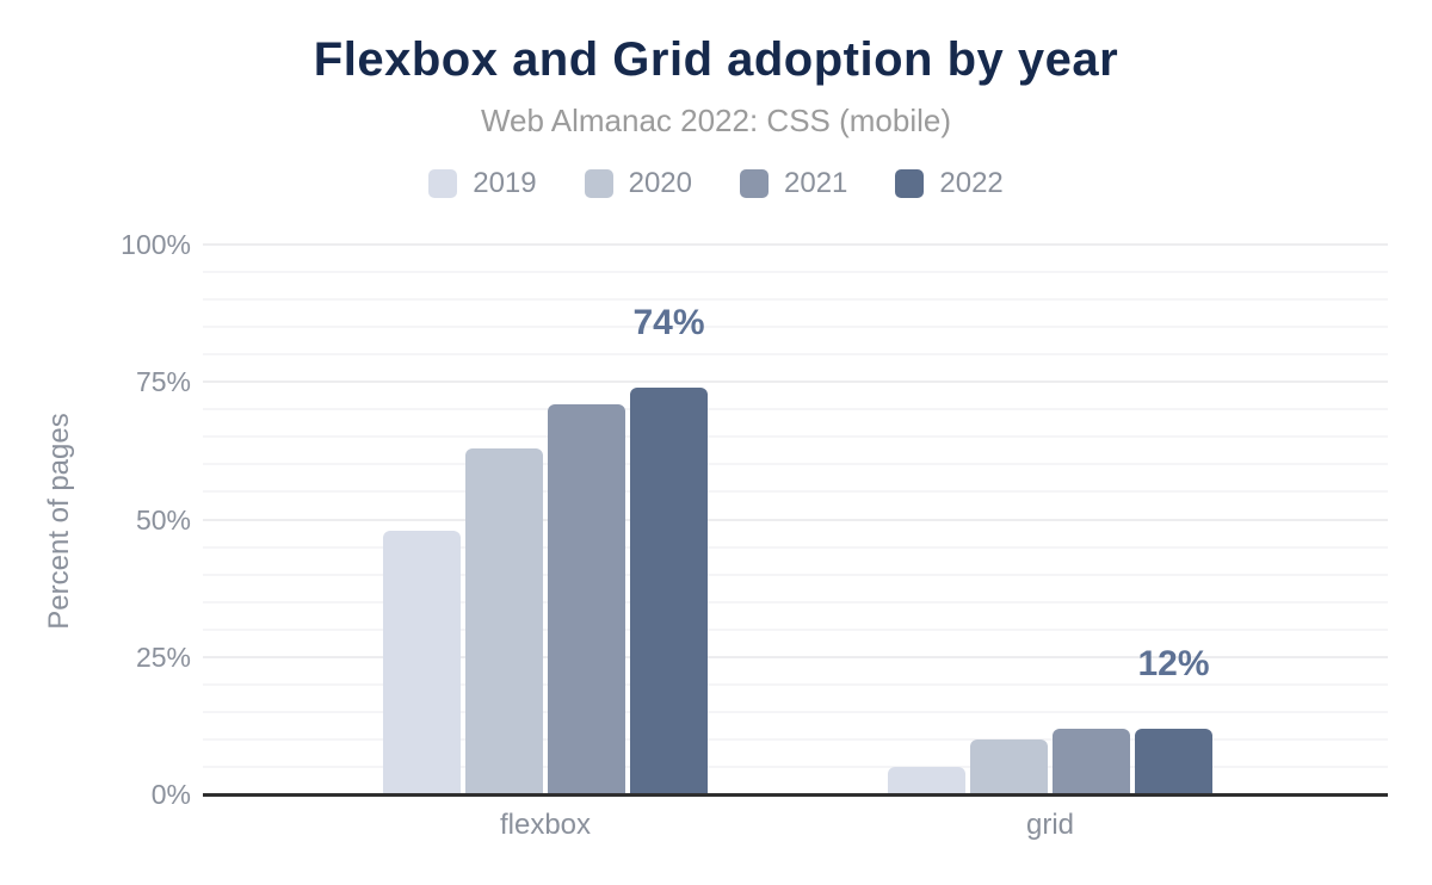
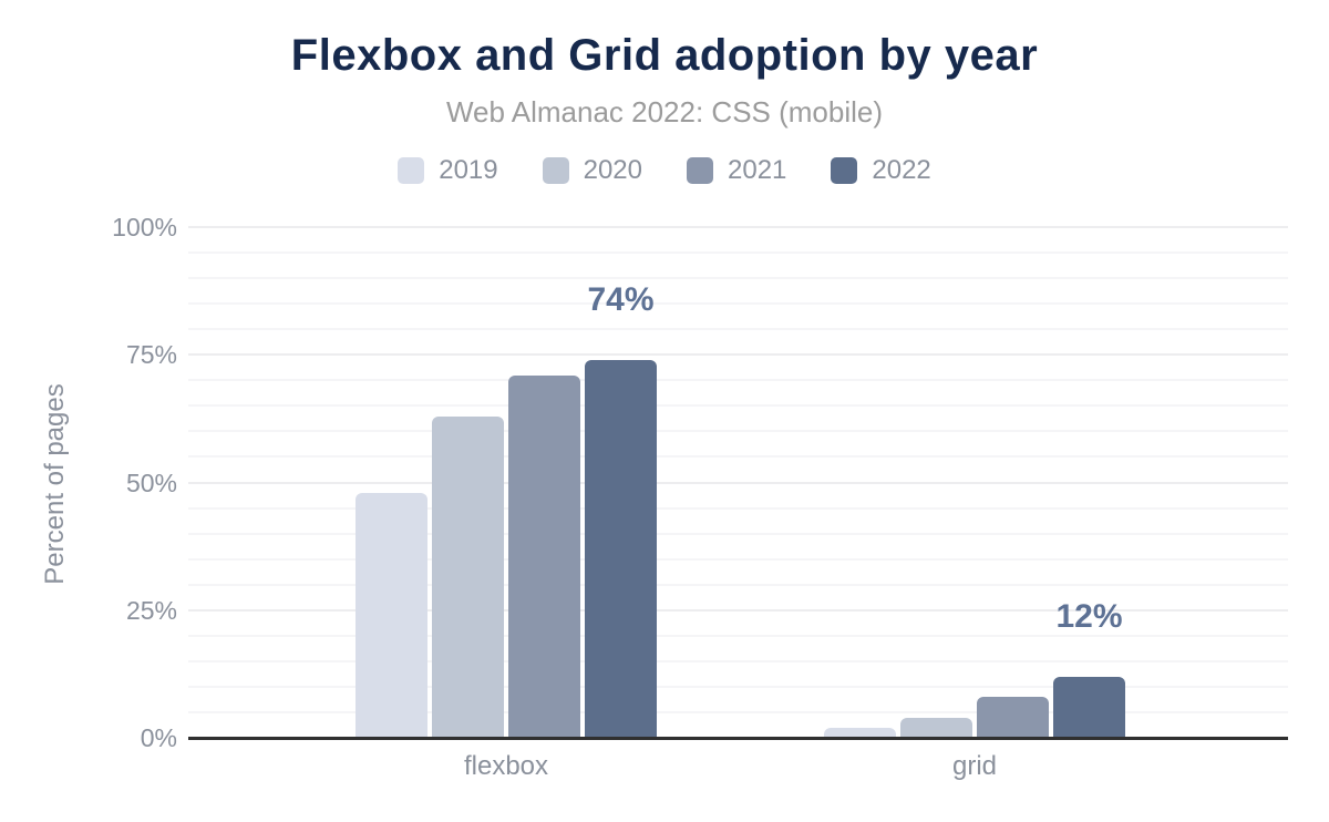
2019/grid: 5% -> 2%
2020/grid: 10% -> 4%
2021/grid: 12% -> 8%
